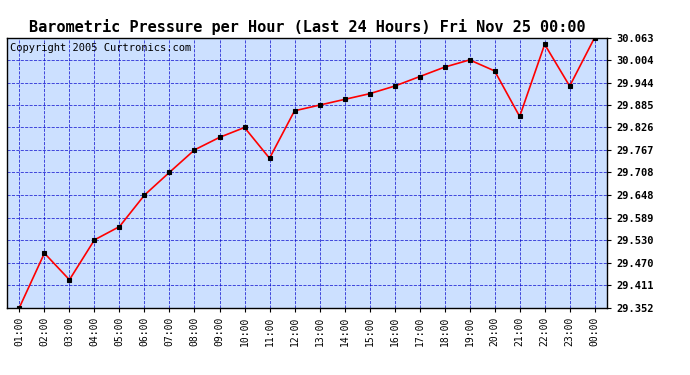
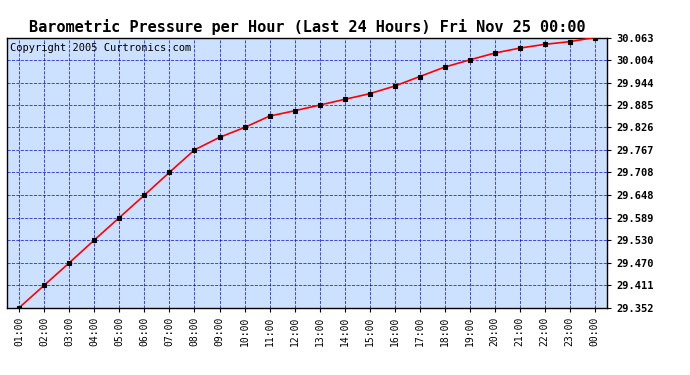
02:00: 29.495 -> 29.411
03:00: 29.425 -> 29.470
05:00: 29.565 -> 29.589
11:00: 29.745 -> 29.856
20:00: 29.975 -> 30.022
21:00: 29.855 -> 30.035
23:00: 29.935 -> 30.052
